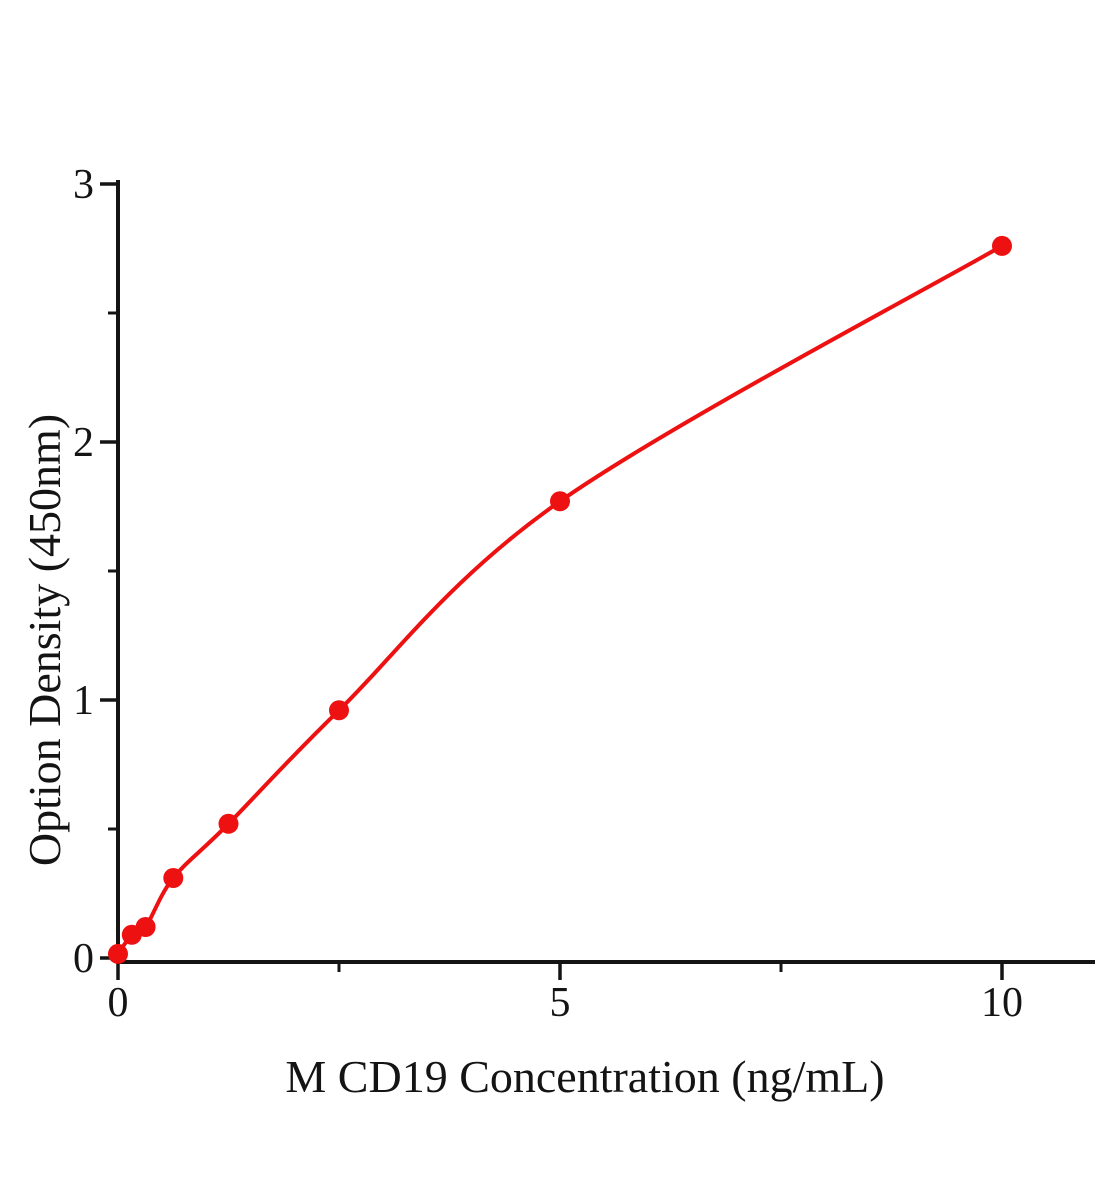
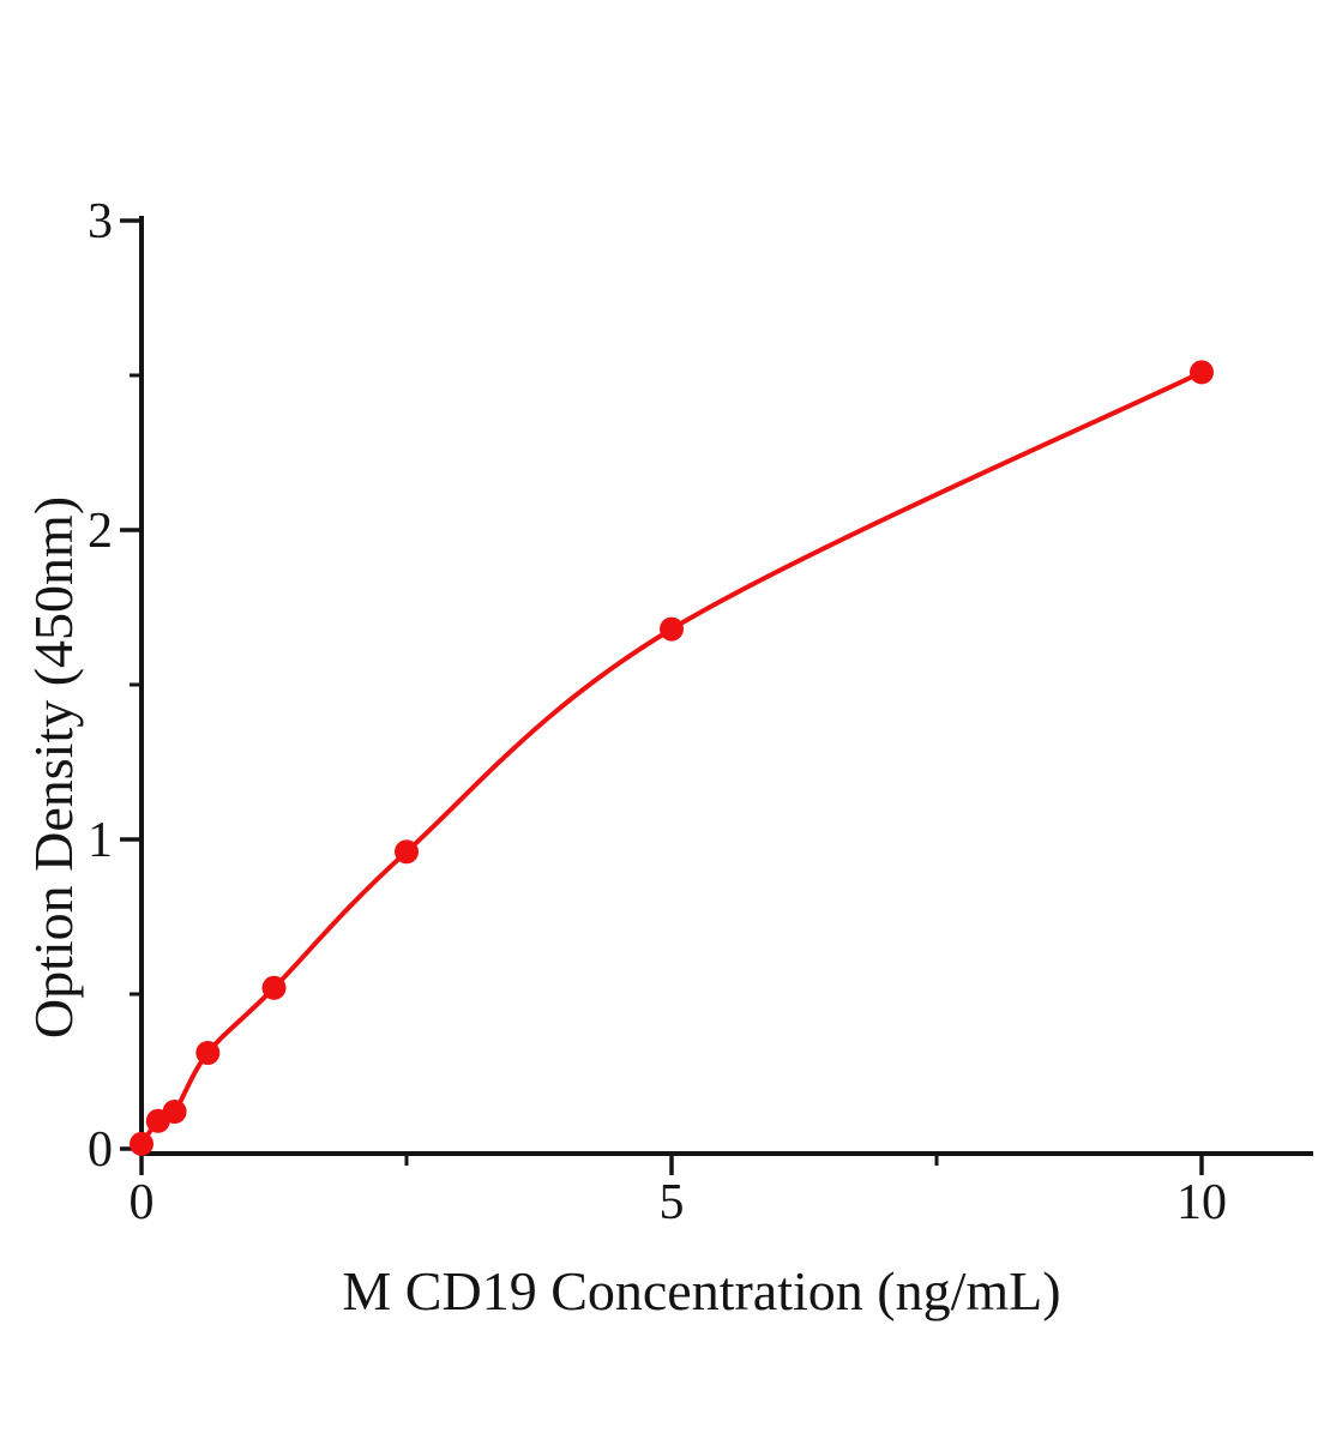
5: 1.77 -> 1.68
10: 2.76 -> 2.51
